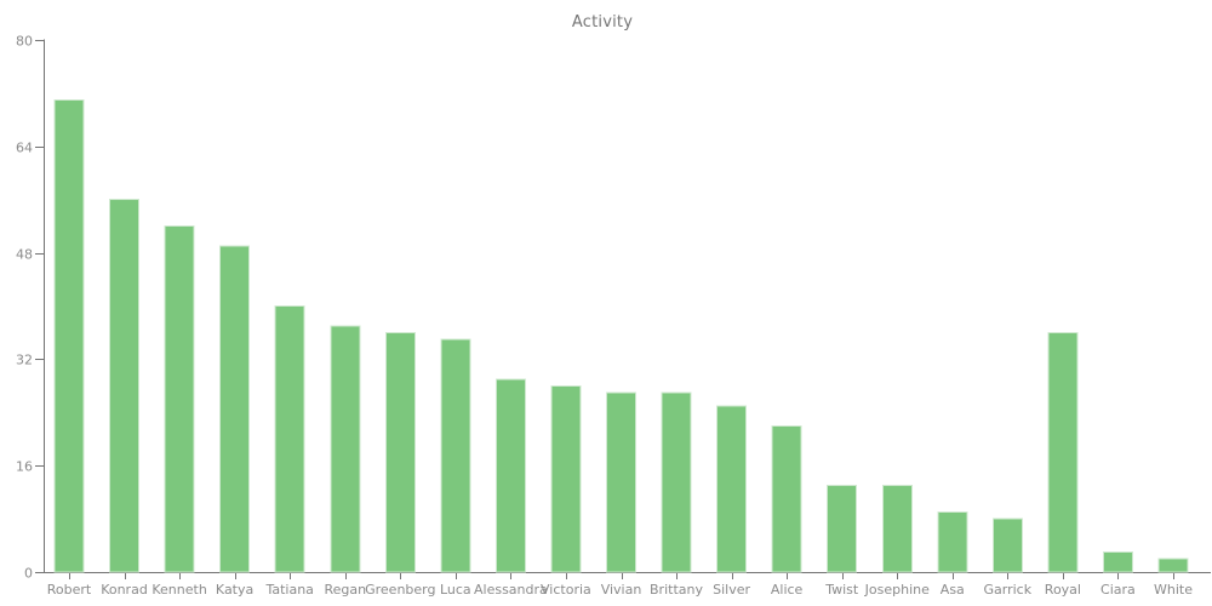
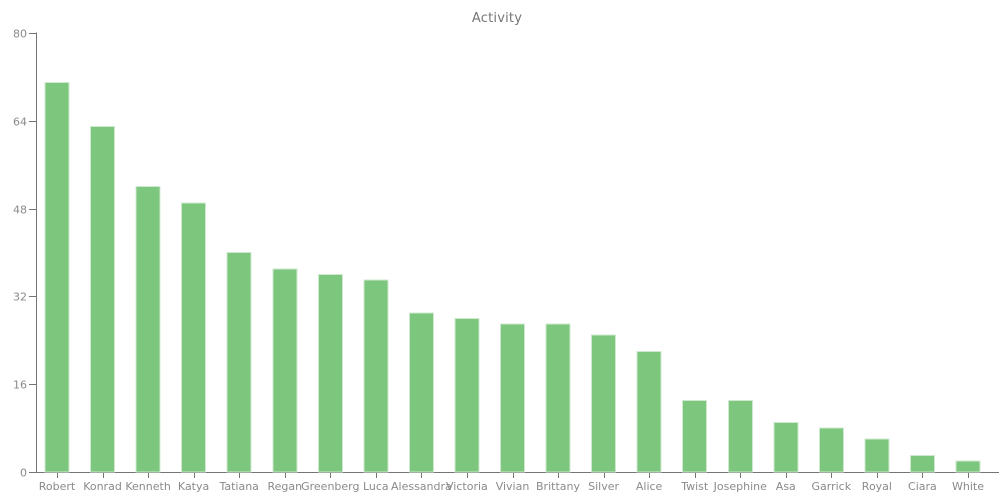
Konrad: 56 -> 63
Royal: 36 -> 6
